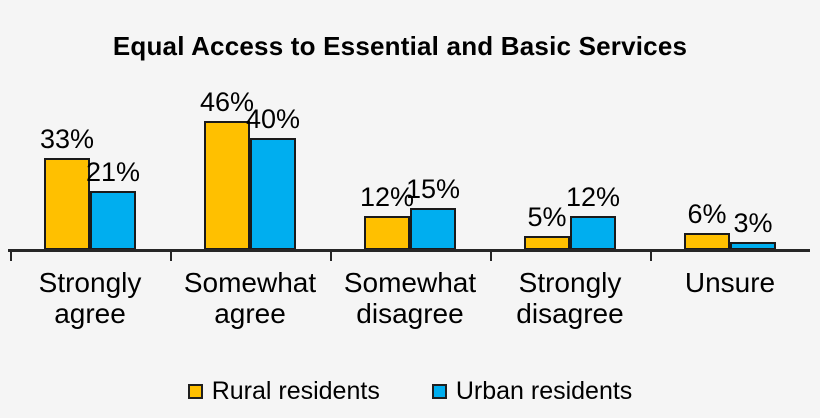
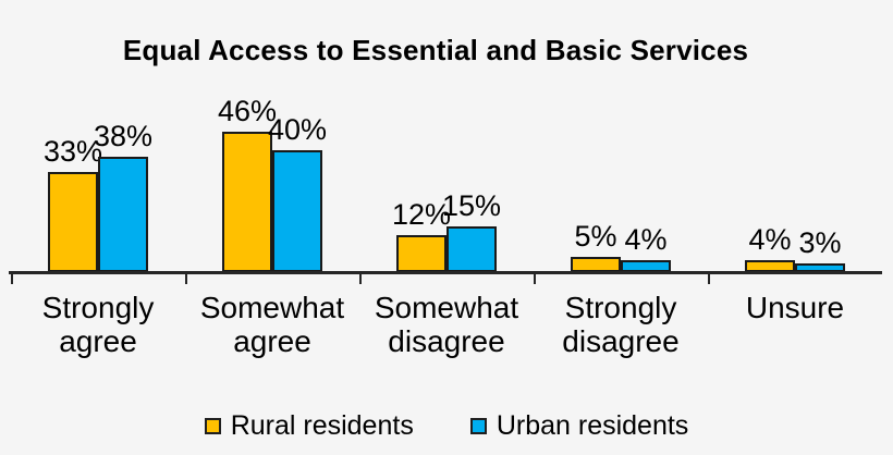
Urban residents/Strongly agree: 21% -> 38%
Urban residents/Strongly disagree: 12% -> 4%
Rural residents/Unsure: 6% -> 4%
